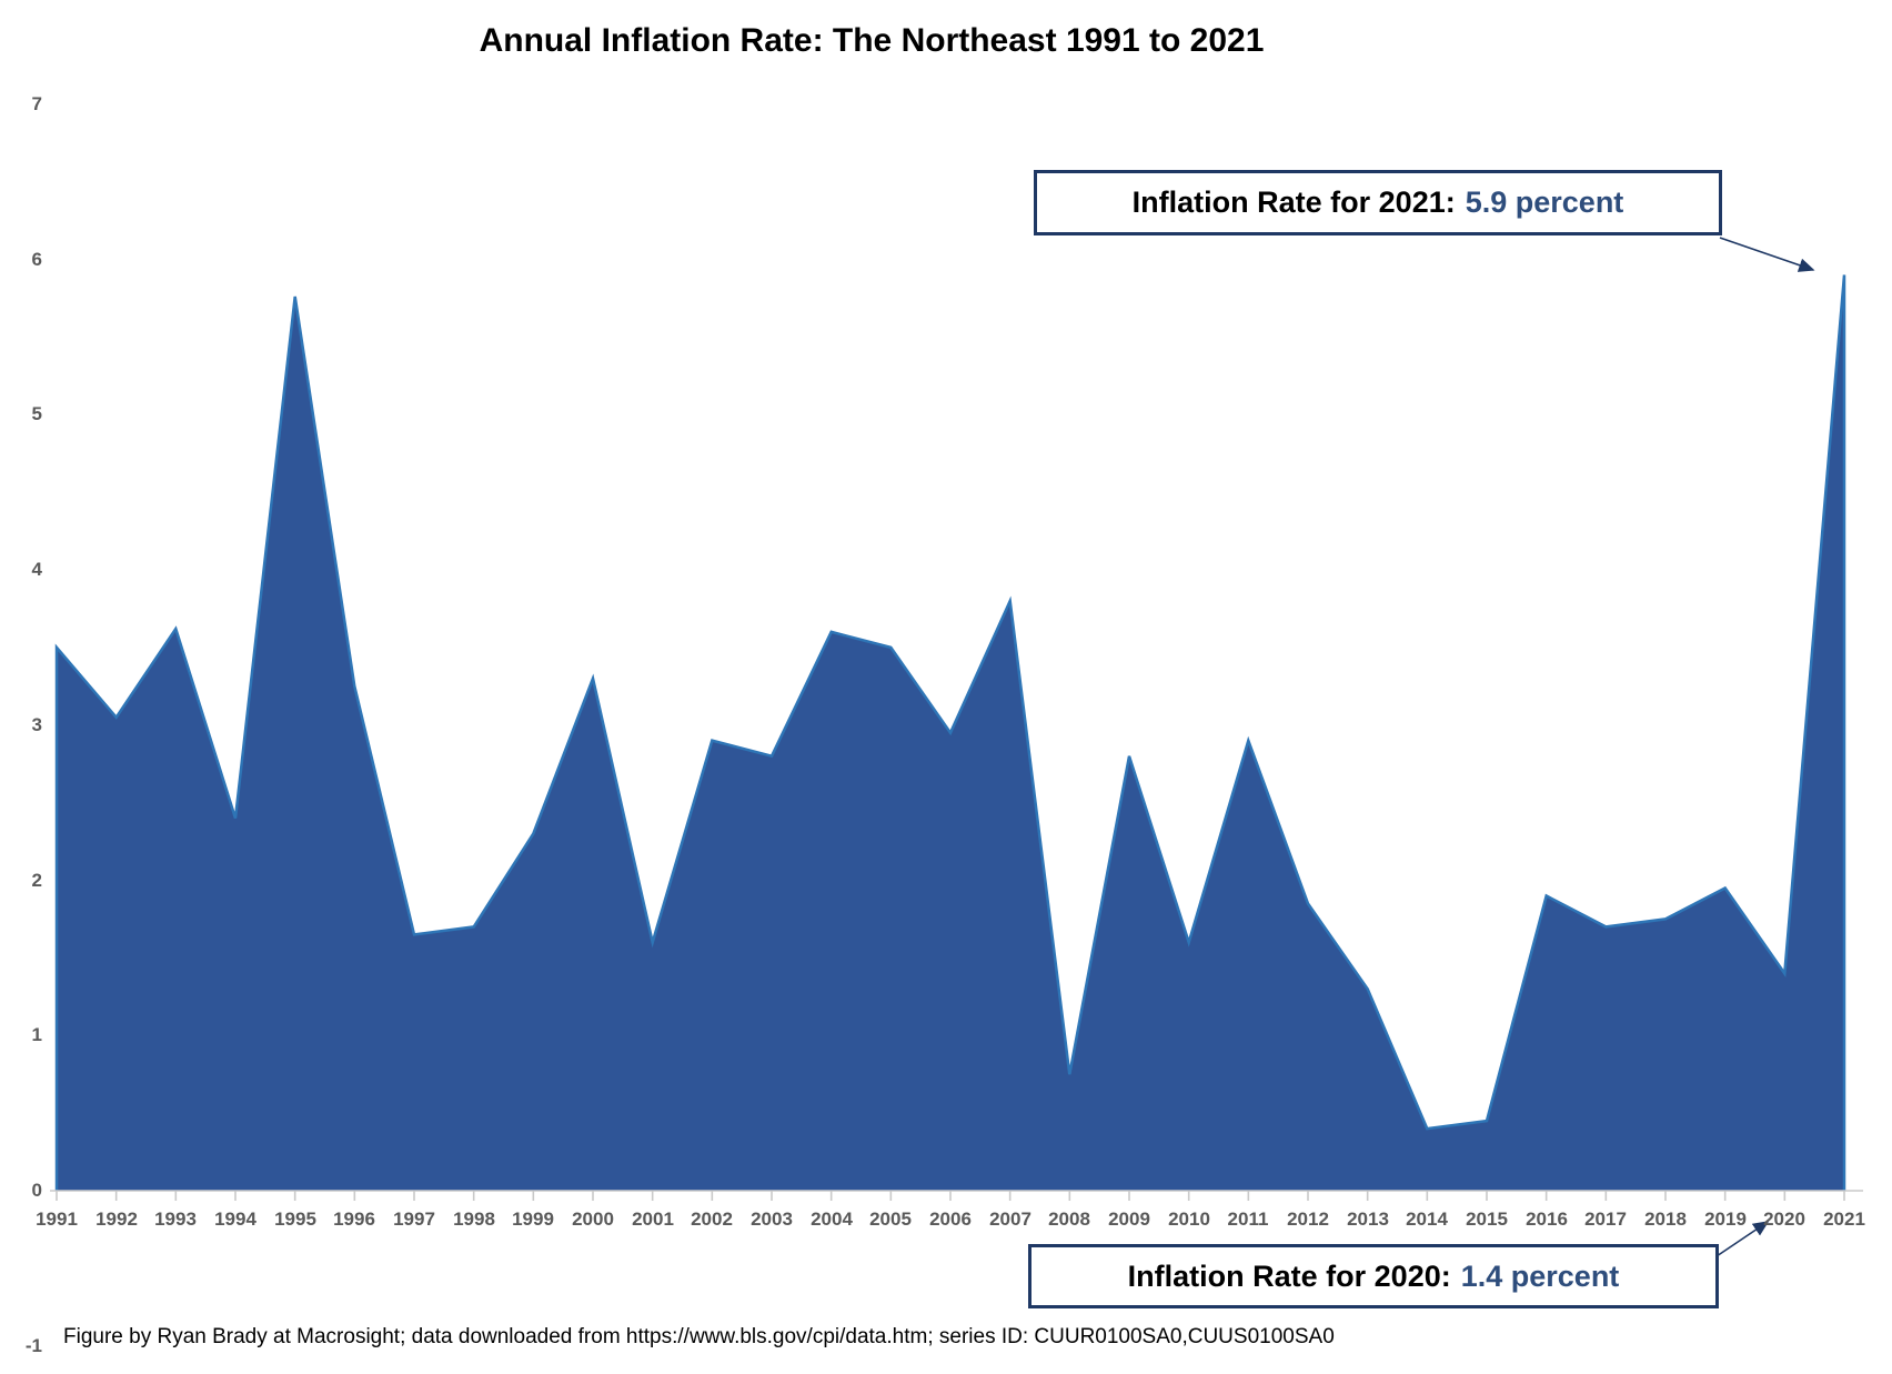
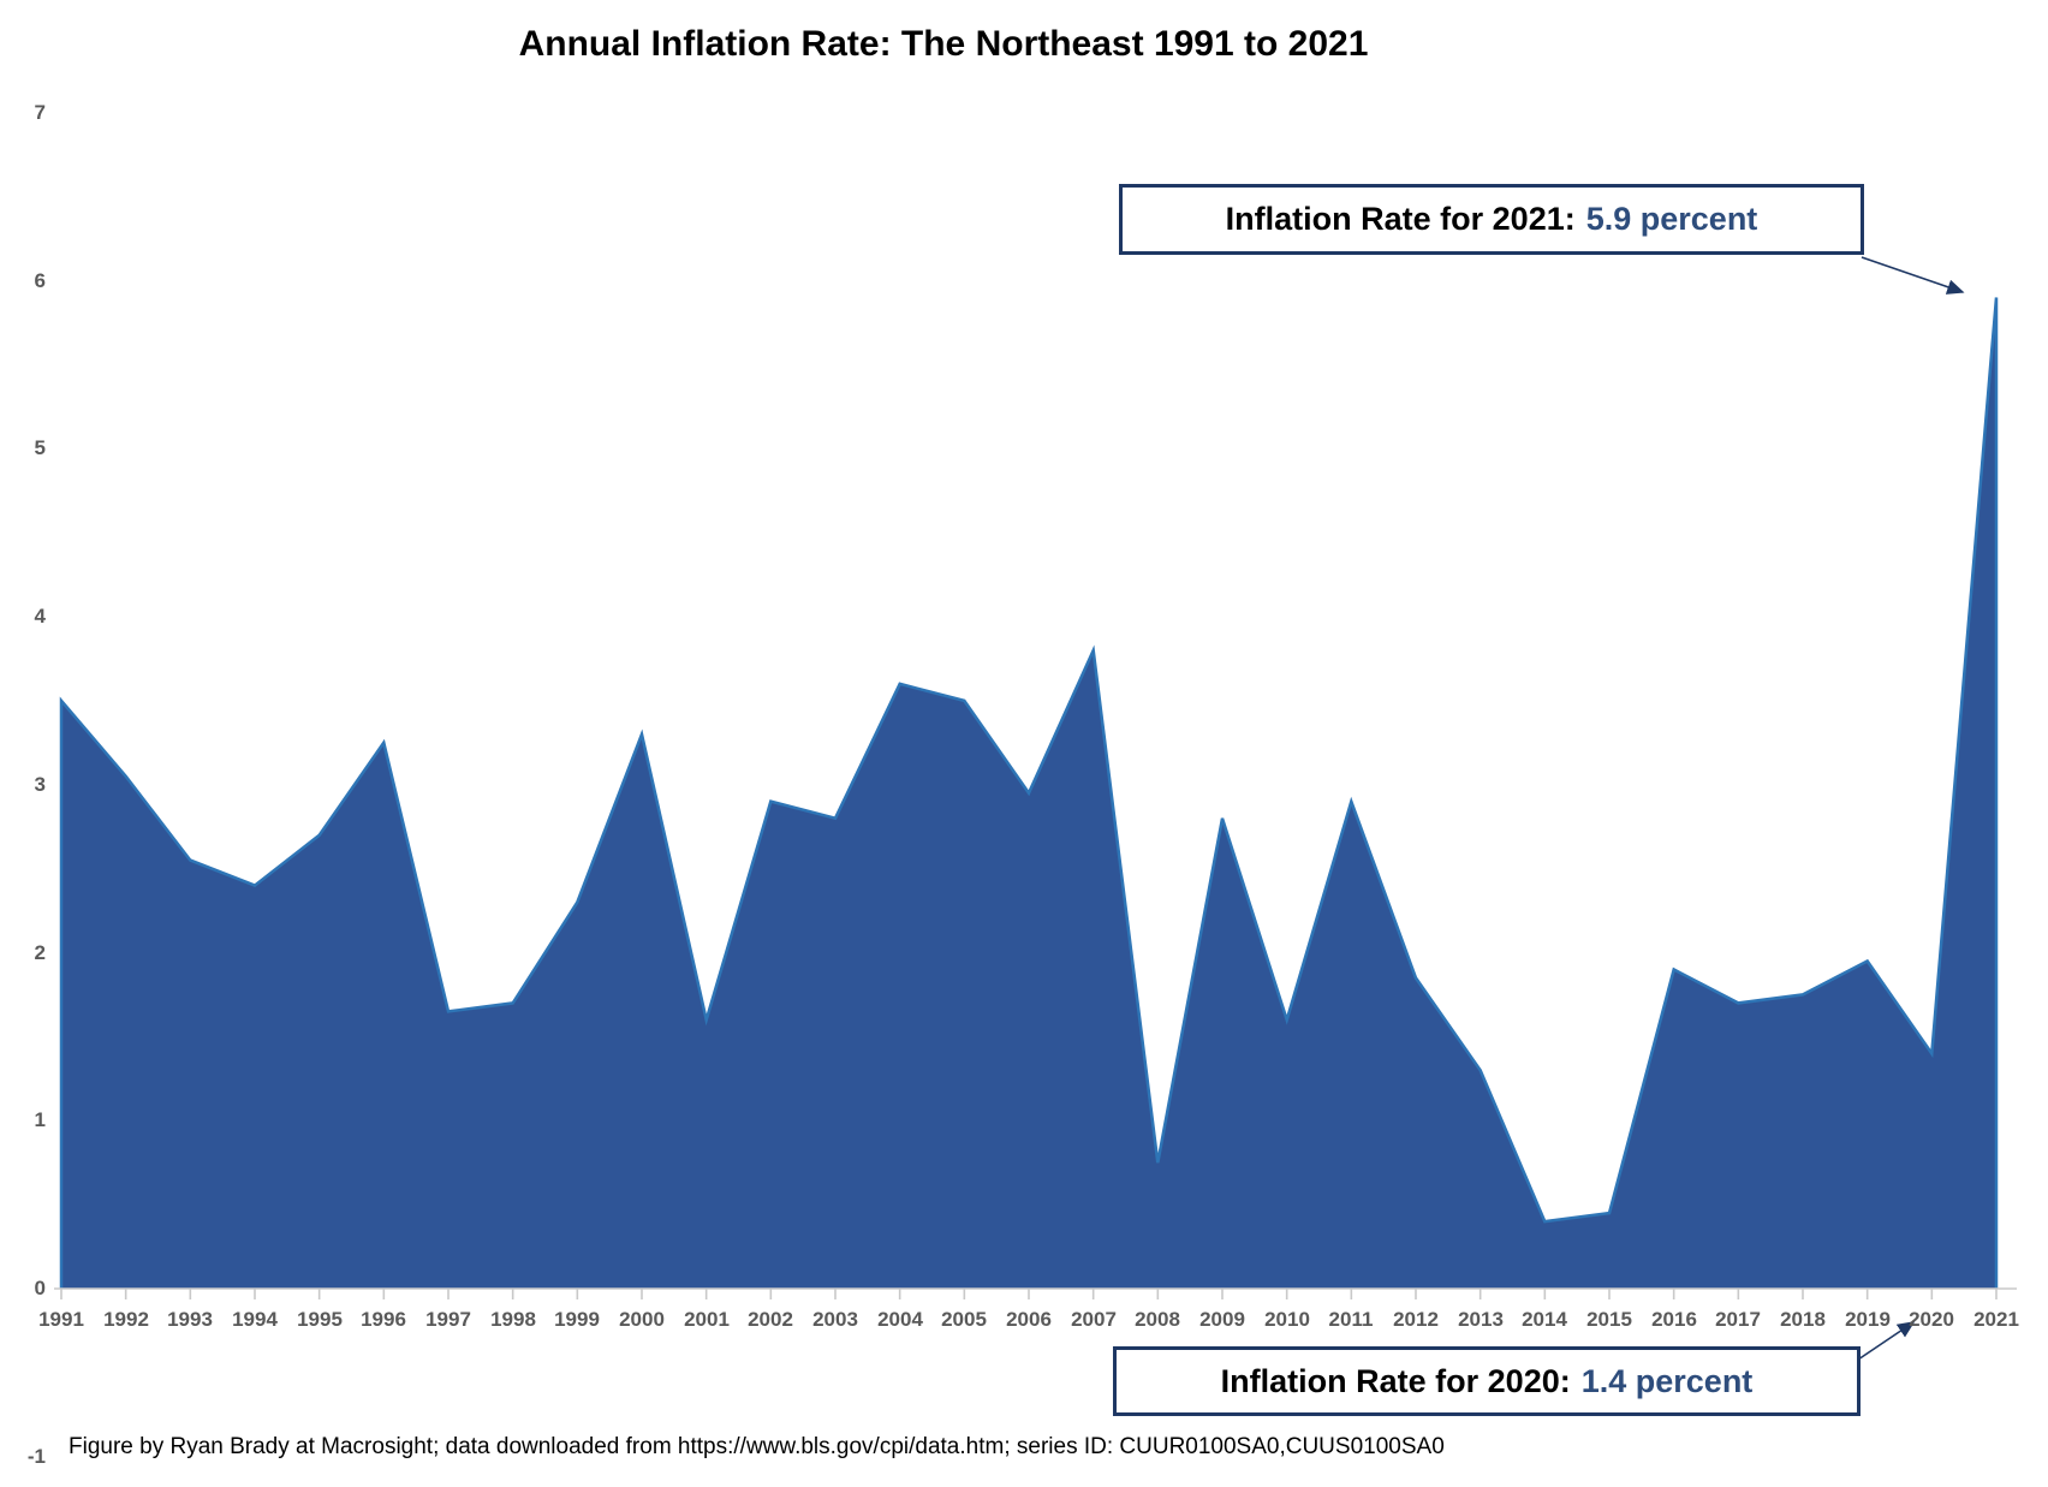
1993: 3.62 -> 2.55
1995: 5.76 -> 2.70
